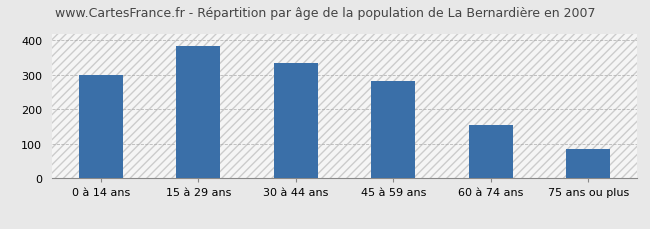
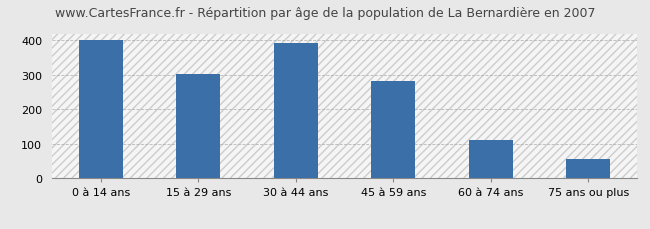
0 à 14 ans: 300 -> 400
15 à 29 ans: 385 -> 303
30 à 44 ans: 335 -> 392
60 à 74 ans: 155 -> 110
75 ans ou plus: 85 -> 57
